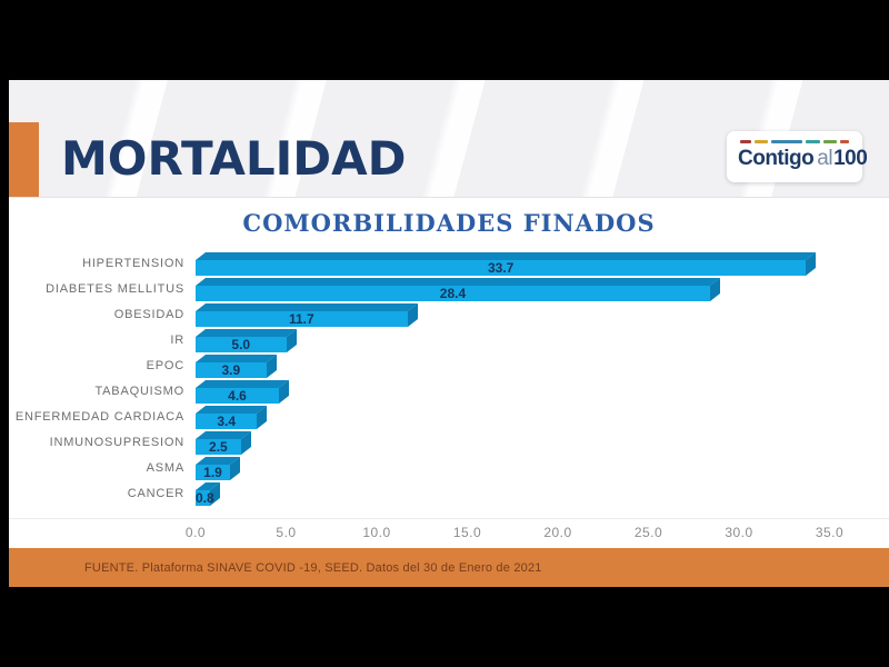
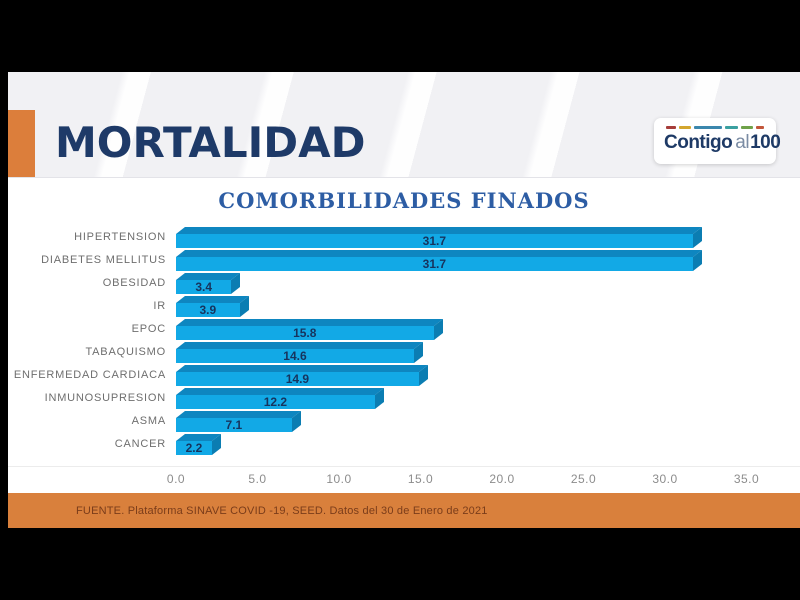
HIPERTENSION: 33.7 -> 31.7
DIABETES MELLITUS: 28.4 -> 31.7
OBESIDAD: 11.7 -> 3.4
IR: 5.0 -> 3.9
EPOC: 3.9 -> 15.8
TABAQUISMO: 4.6 -> 14.6
ENFERMEDAD CARDIACA: 3.4 -> 14.9
INMUNOSUPRESION: 2.5 -> 12.2
ASMA: 1.9 -> 7.1
CANCER: 0.8 -> 2.2
